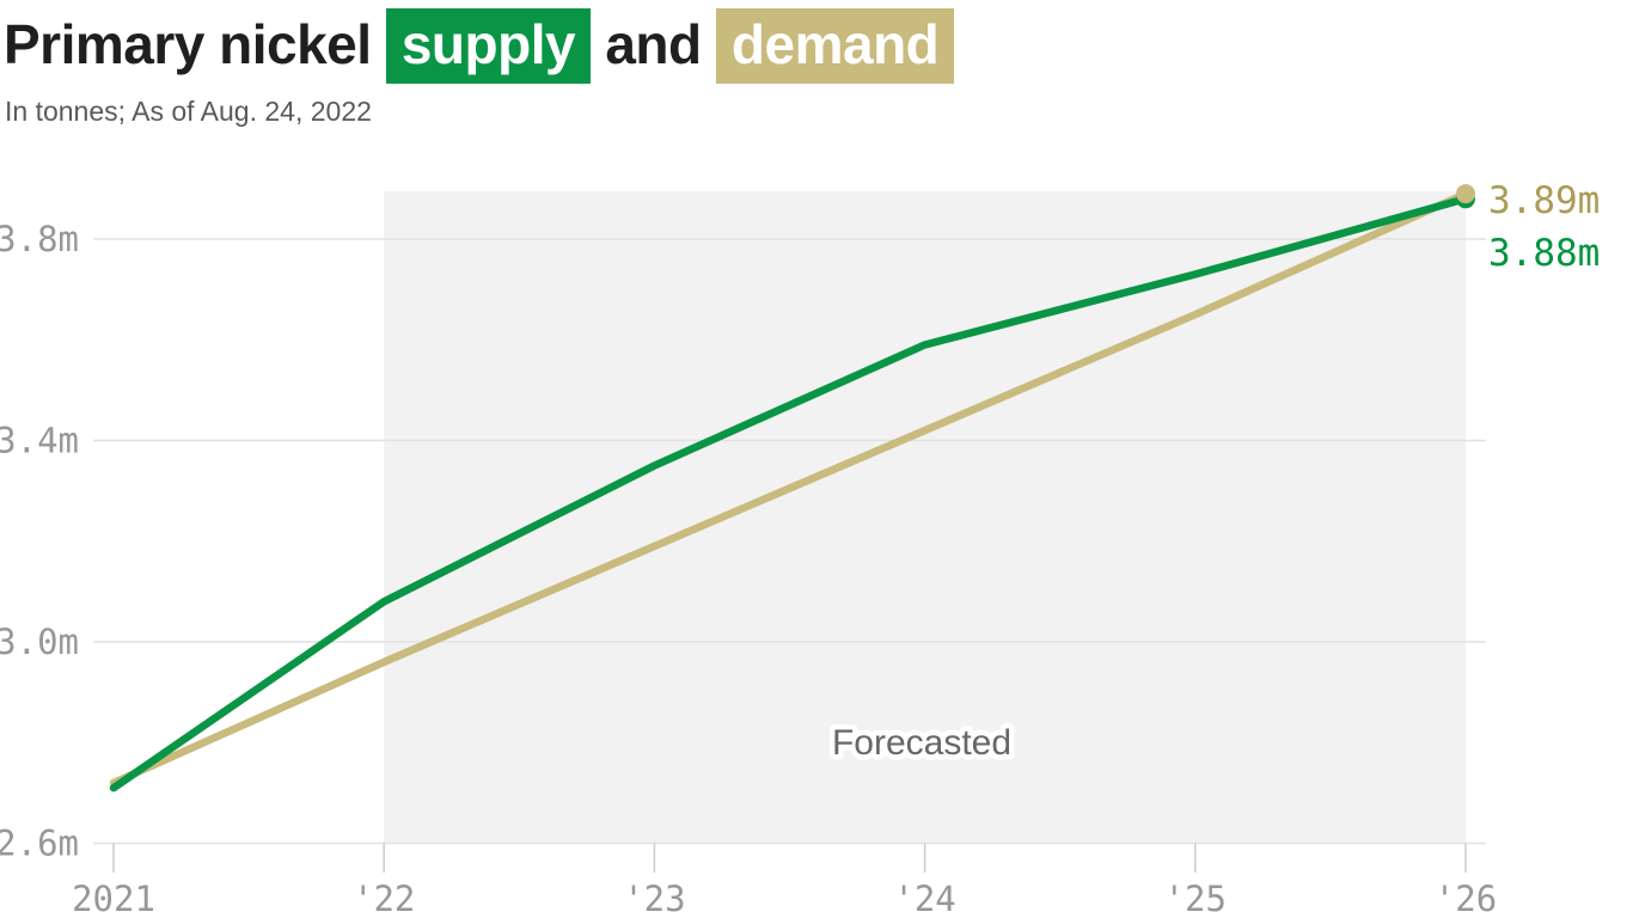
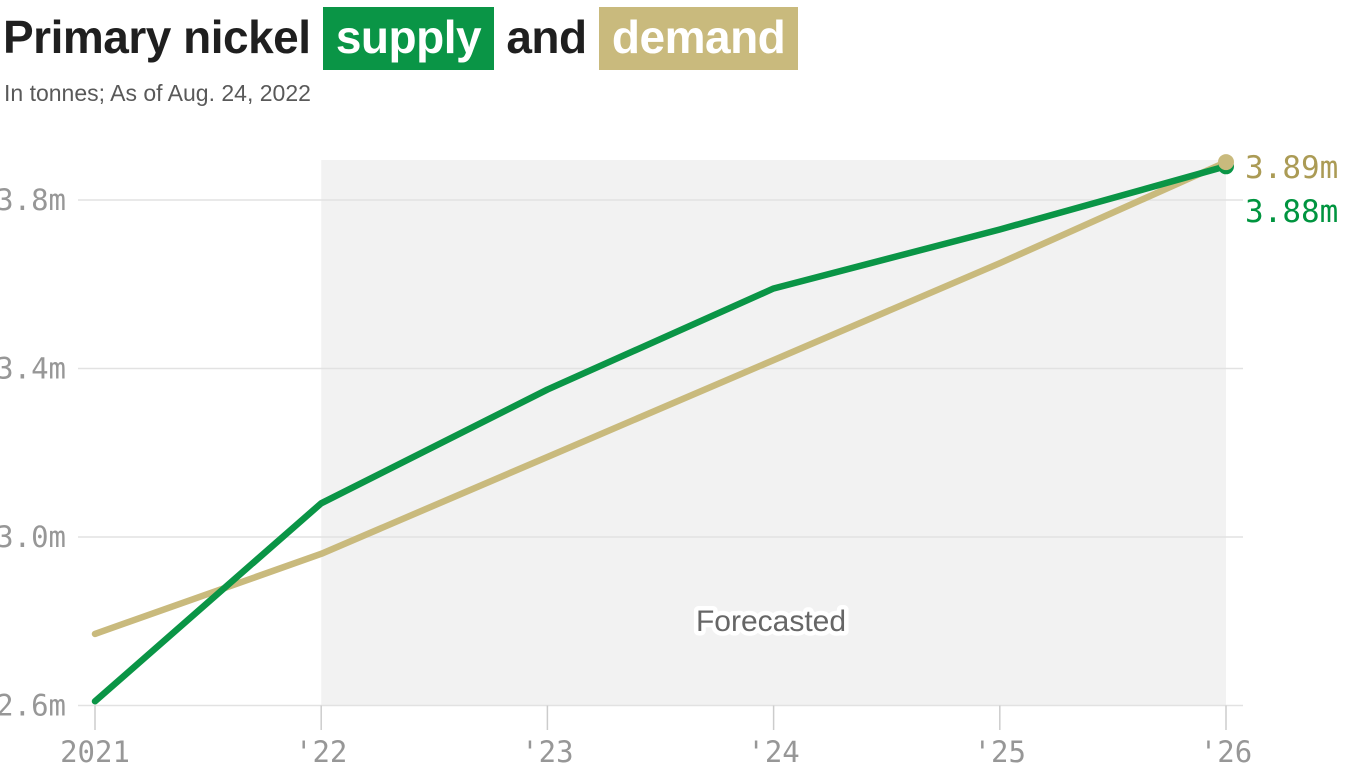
demand/2021: 2.72m -> 2.77m
supply/2021: 2.71m -> 2.61m
